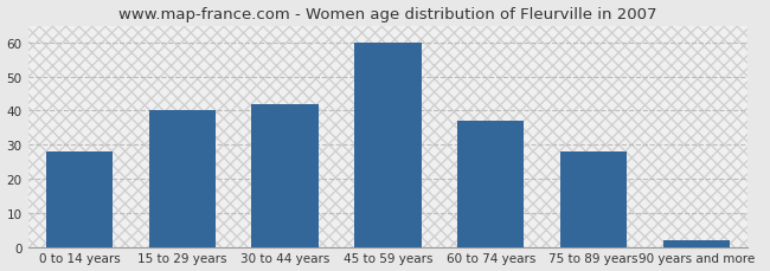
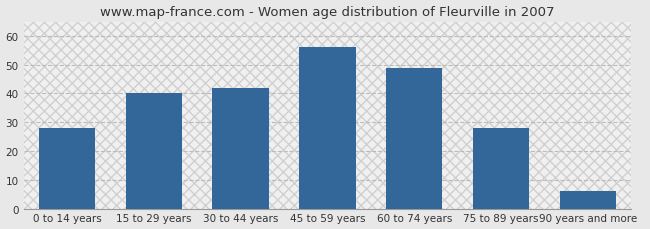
45 to 59 years: 60 -> 56
60 to 74 years: 37 -> 49
90 years and more: 2 -> 6
